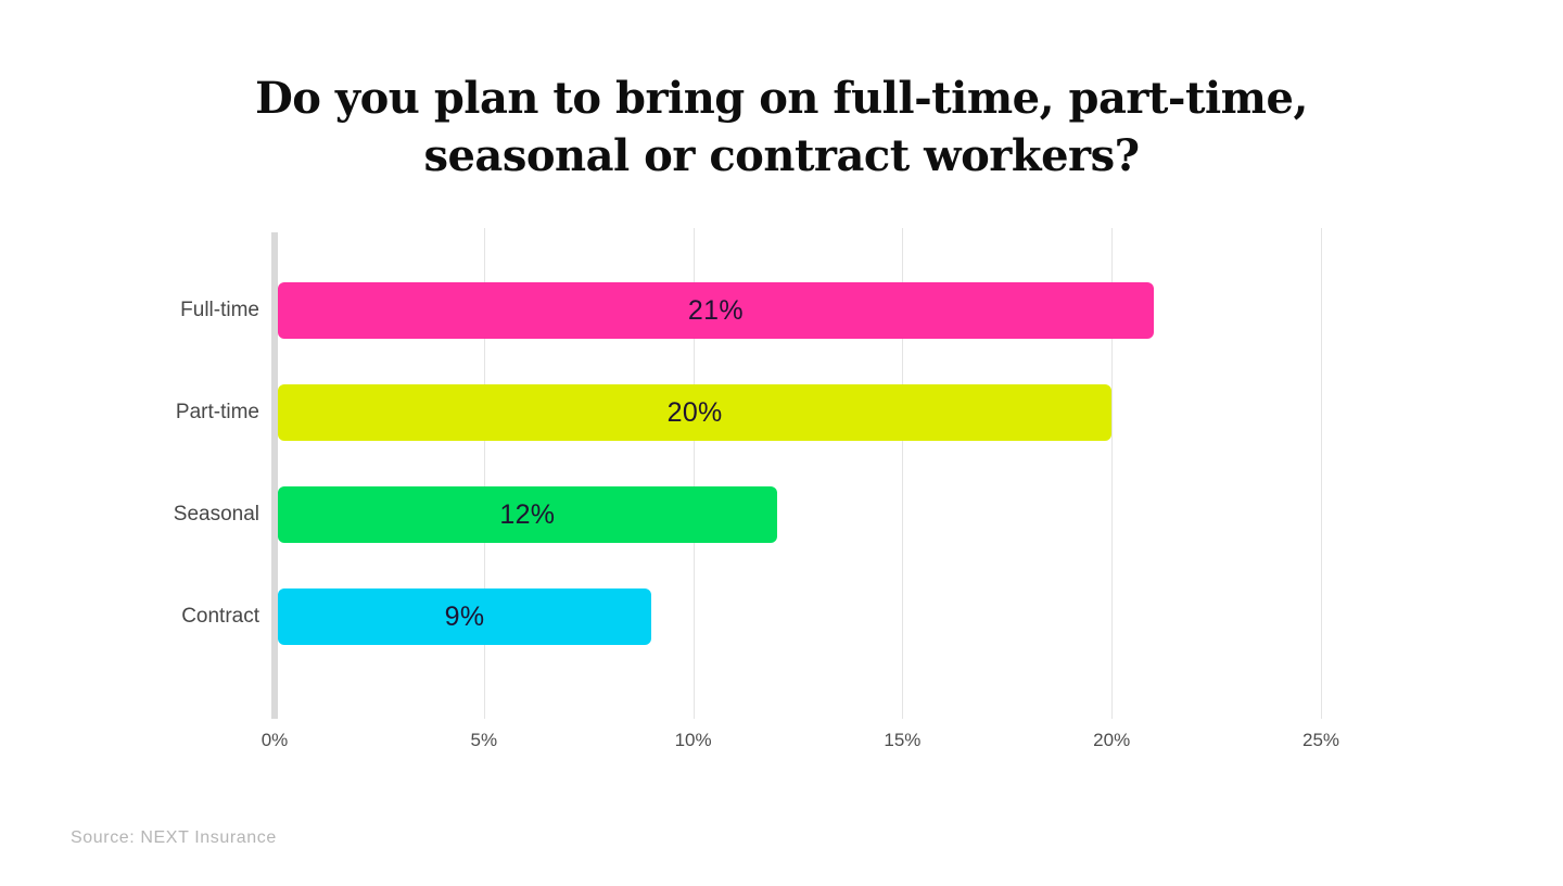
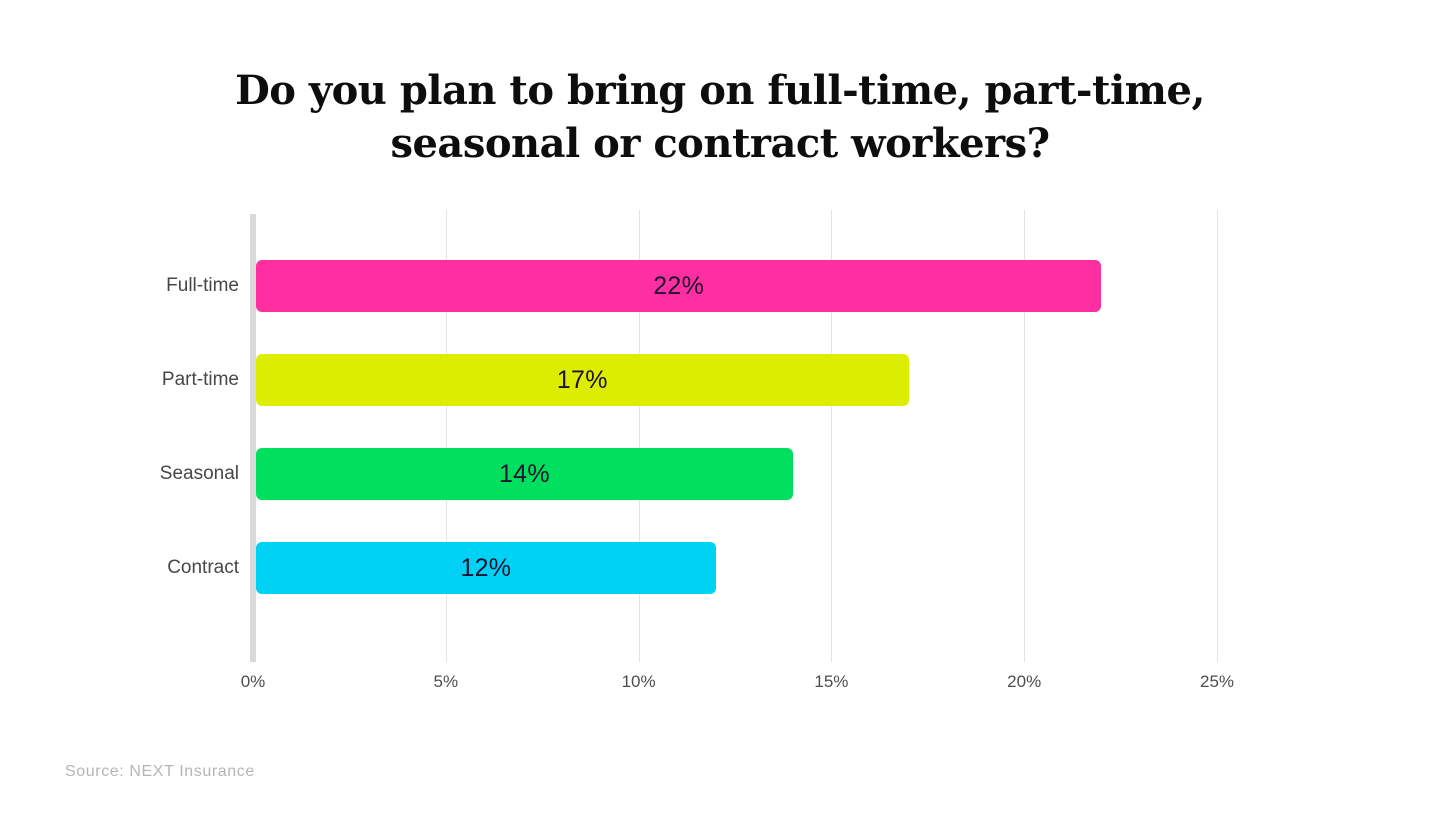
Full-time: 21% -> 22%
Part-time: 20% -> 17%
Seasonal: 12% -> 14%
Contract: 9% -> 12%
